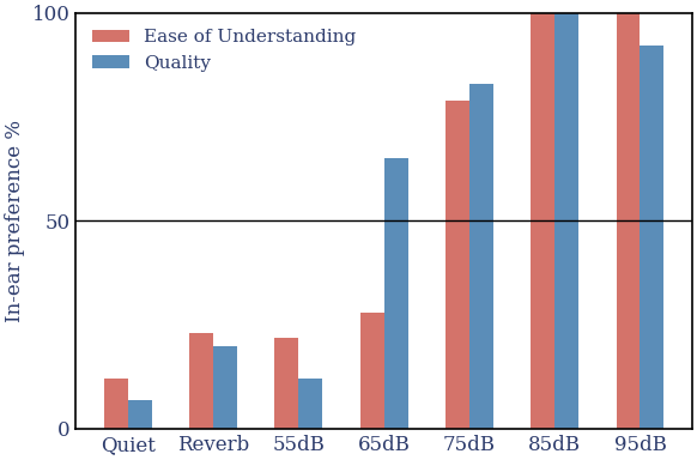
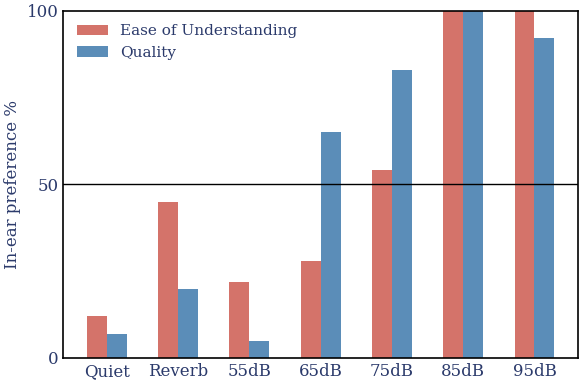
Ease of Understanding/Reverb: 23 -> 45
Quality/55dB: 12 -> 5
Ease of Understanding/75dB: 79 -> 54
